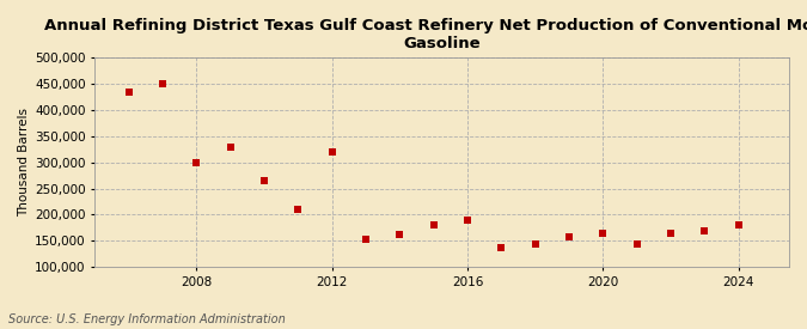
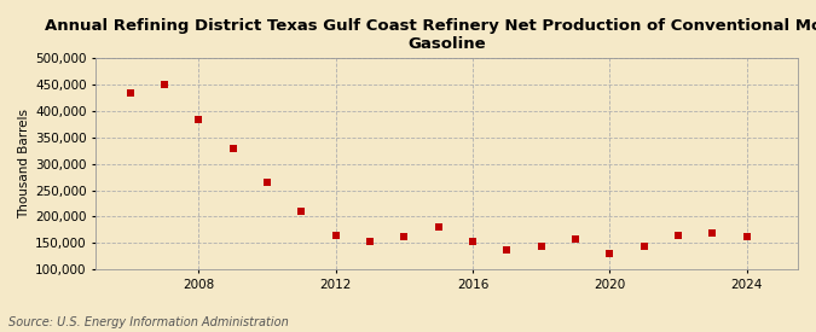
2008: 300,000 -> 383,000
2012: 320,000 -> 165,000
2016: 190,000 -> 152,000
2020: 165,000 -> 130,000
2024: 180,000 -> 162,000
